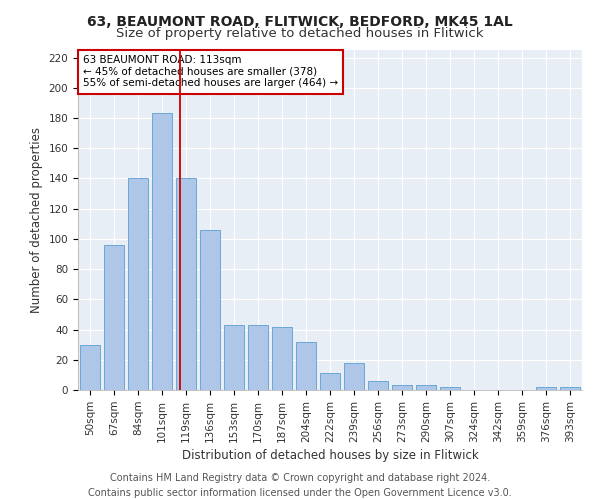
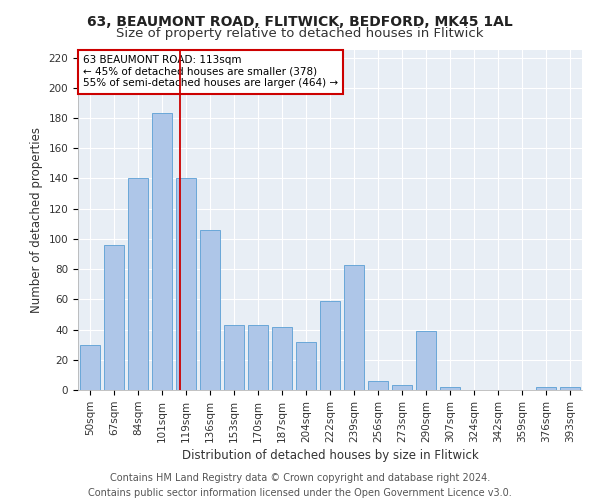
222sqm: 11 -> 59
239sqm: 18 -> 83
290sqm: 3 -> 39
